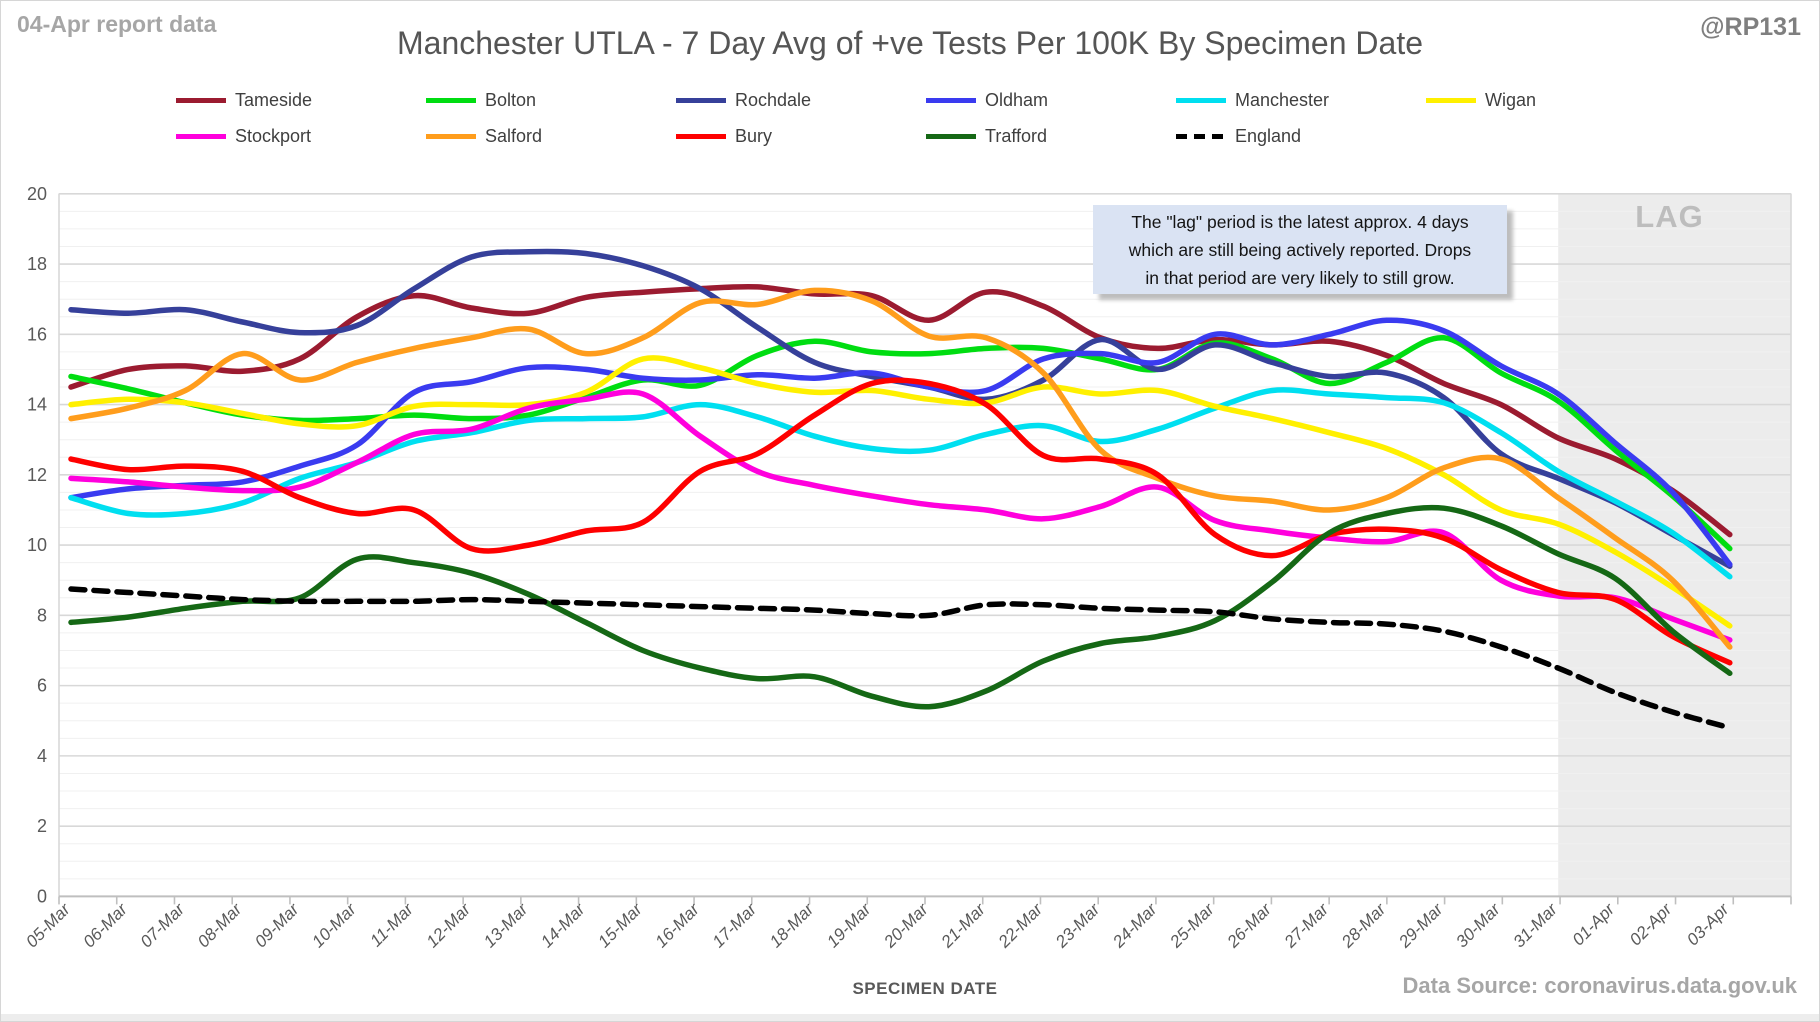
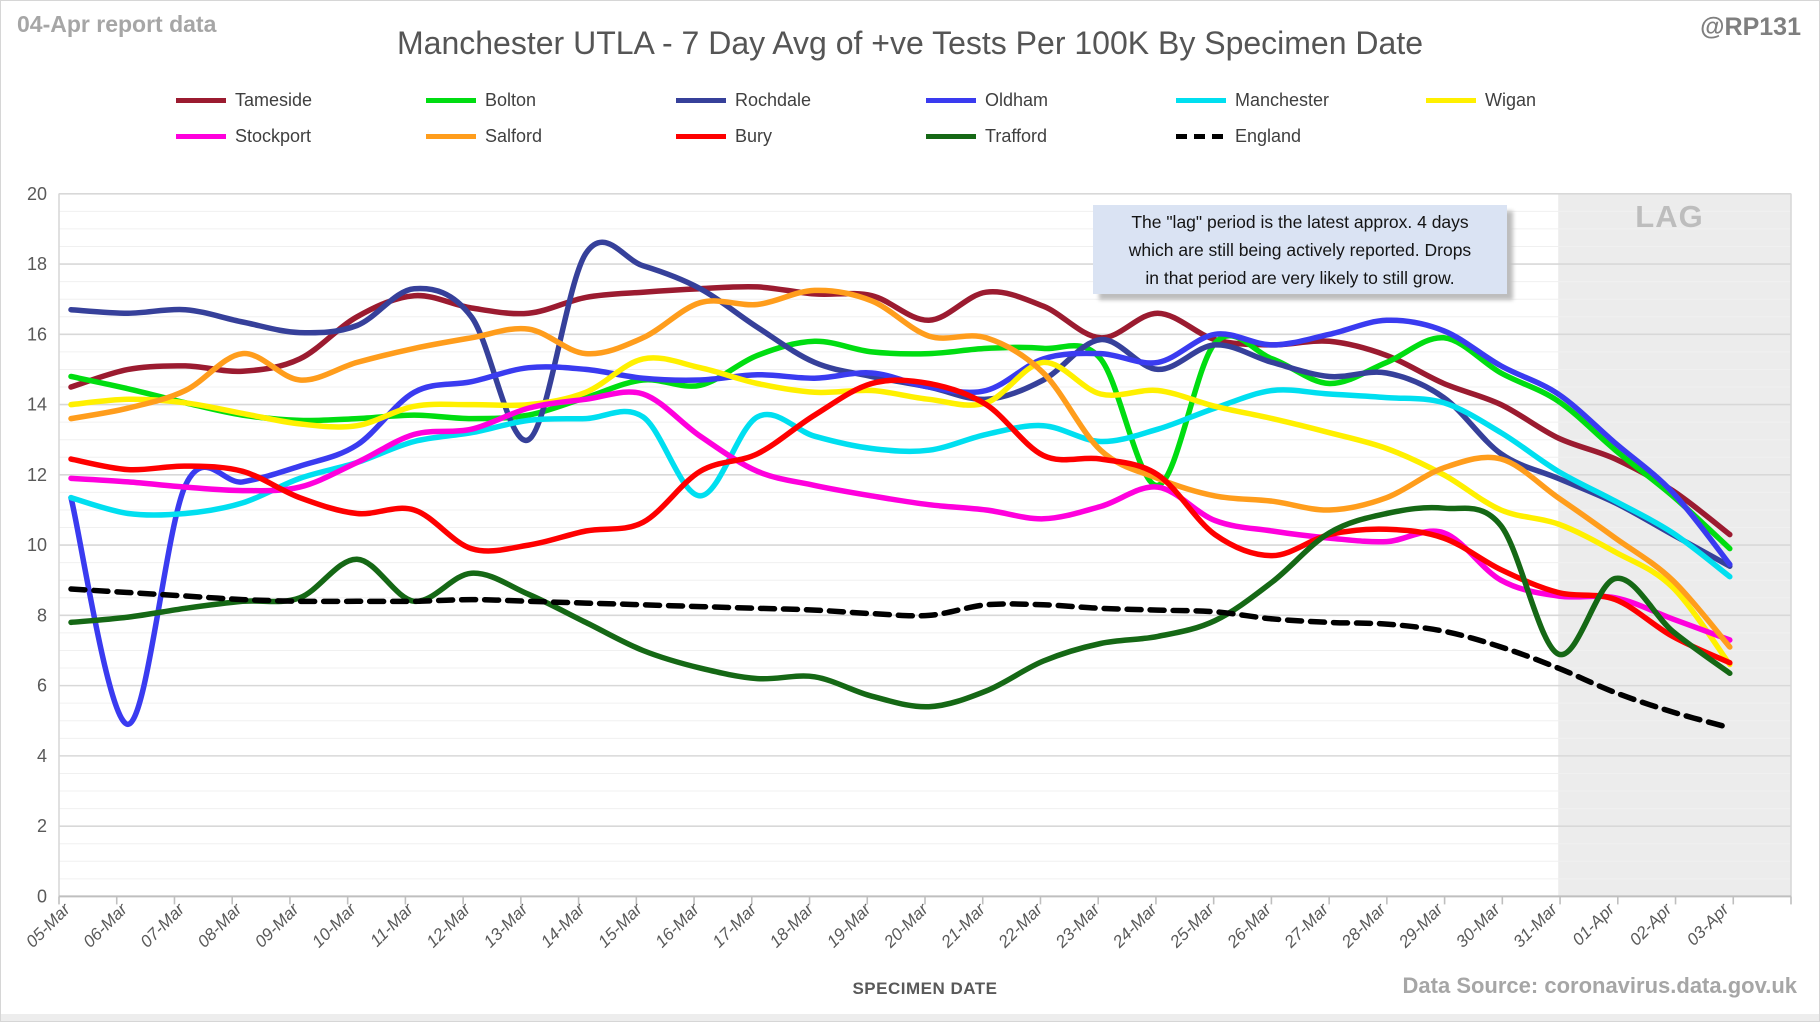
Oldham/06-Mar: 11.6 -> 4.9
Trafford/11-Mar: 9.5 -> 8.4
Rochdale/12-Mar: 18.2 -> 16.5
Rochdale/13-Mar: 18.4 -> 13.0
Manchester/16-Mar: 14.0 -> 11.4
Wigan/22-Mar: 14.5 -> 15.2
Tameside/24-Mar: 15.6 -> 16.6
Bolton/24-Mar: 15.0 -> 11.7
Trafford/31-Mar: 9.8 -> 6.9
Wigan/03-Apr: 7.7 -> 6.6
